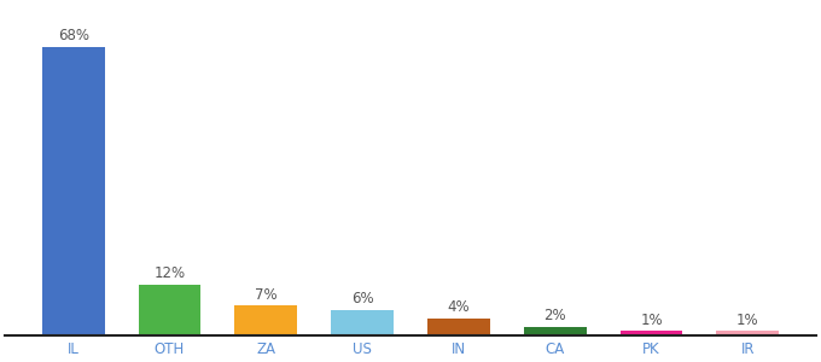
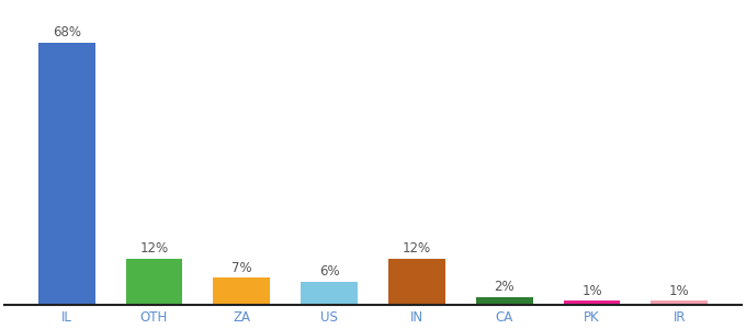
IN: 4% -> 12%
